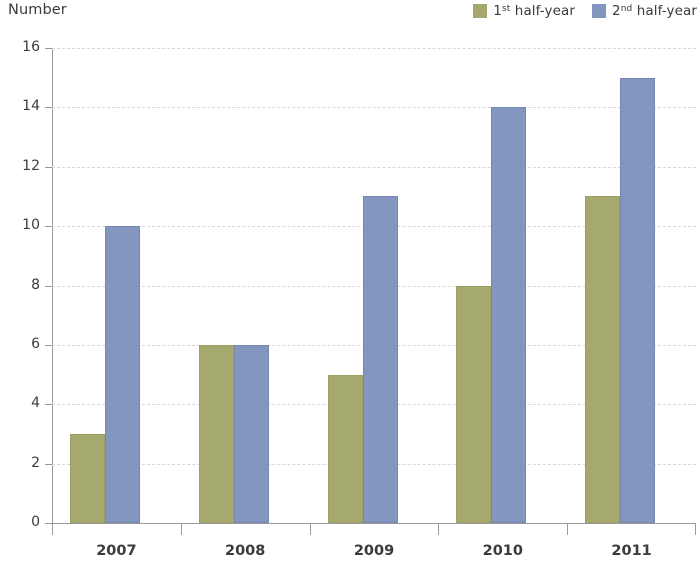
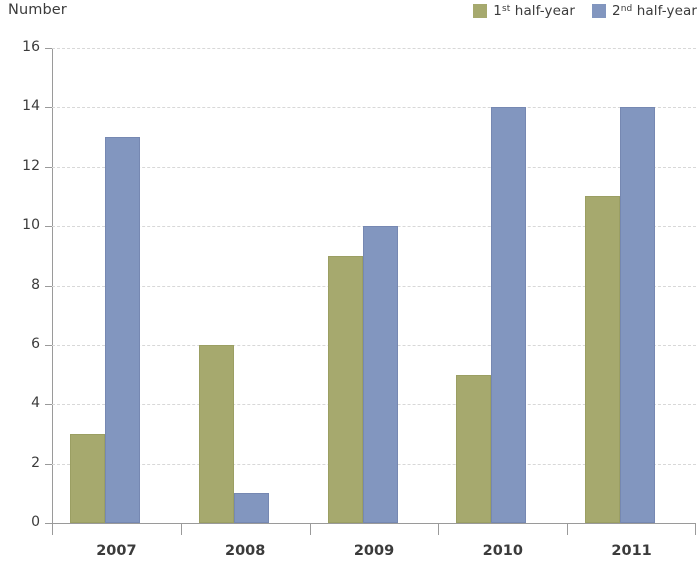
2nd half-year/2007: 10 -> 13
2nd half-year/2008: 6 -> 1
1st half-year/2009: 5 -> 9
2nd half-year/2009: 11 -> 10
1st half-year/2010: 8 -> 5
2nd half-year/2011: 15 -> 14
